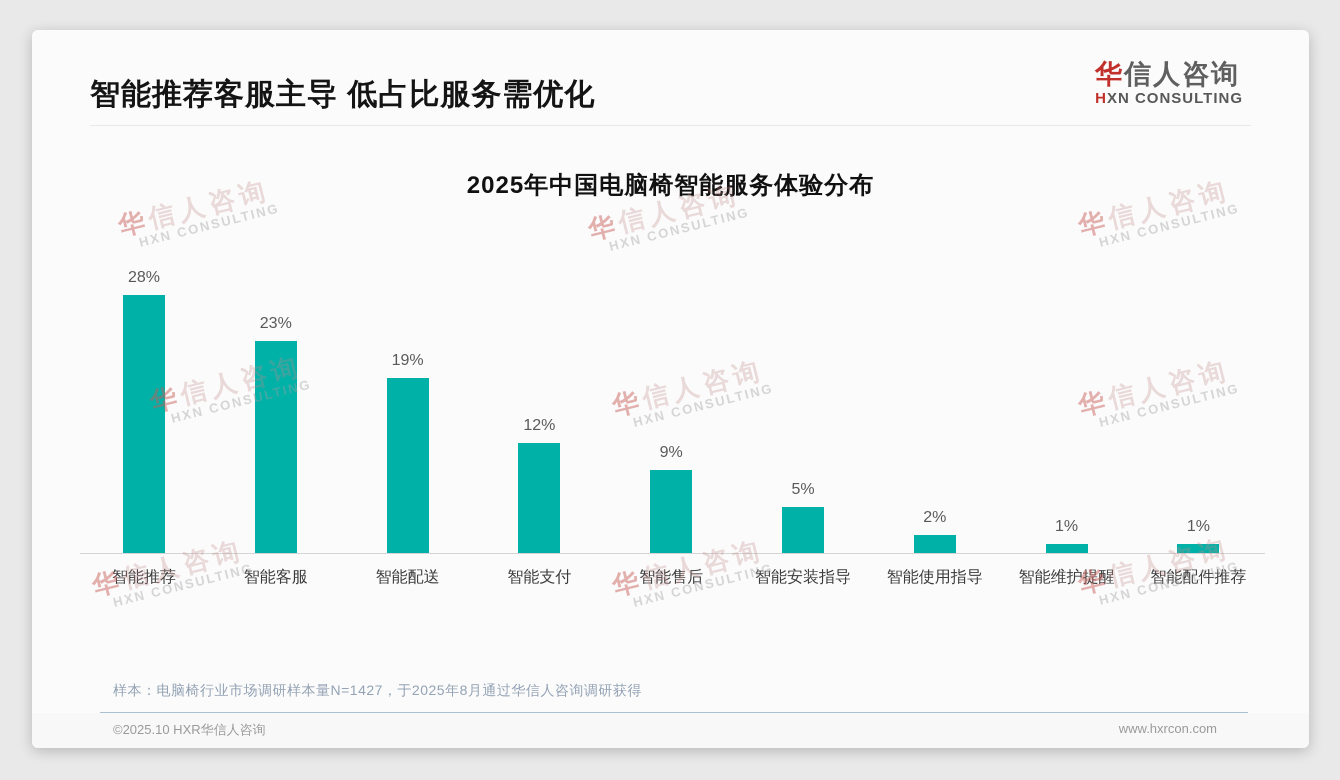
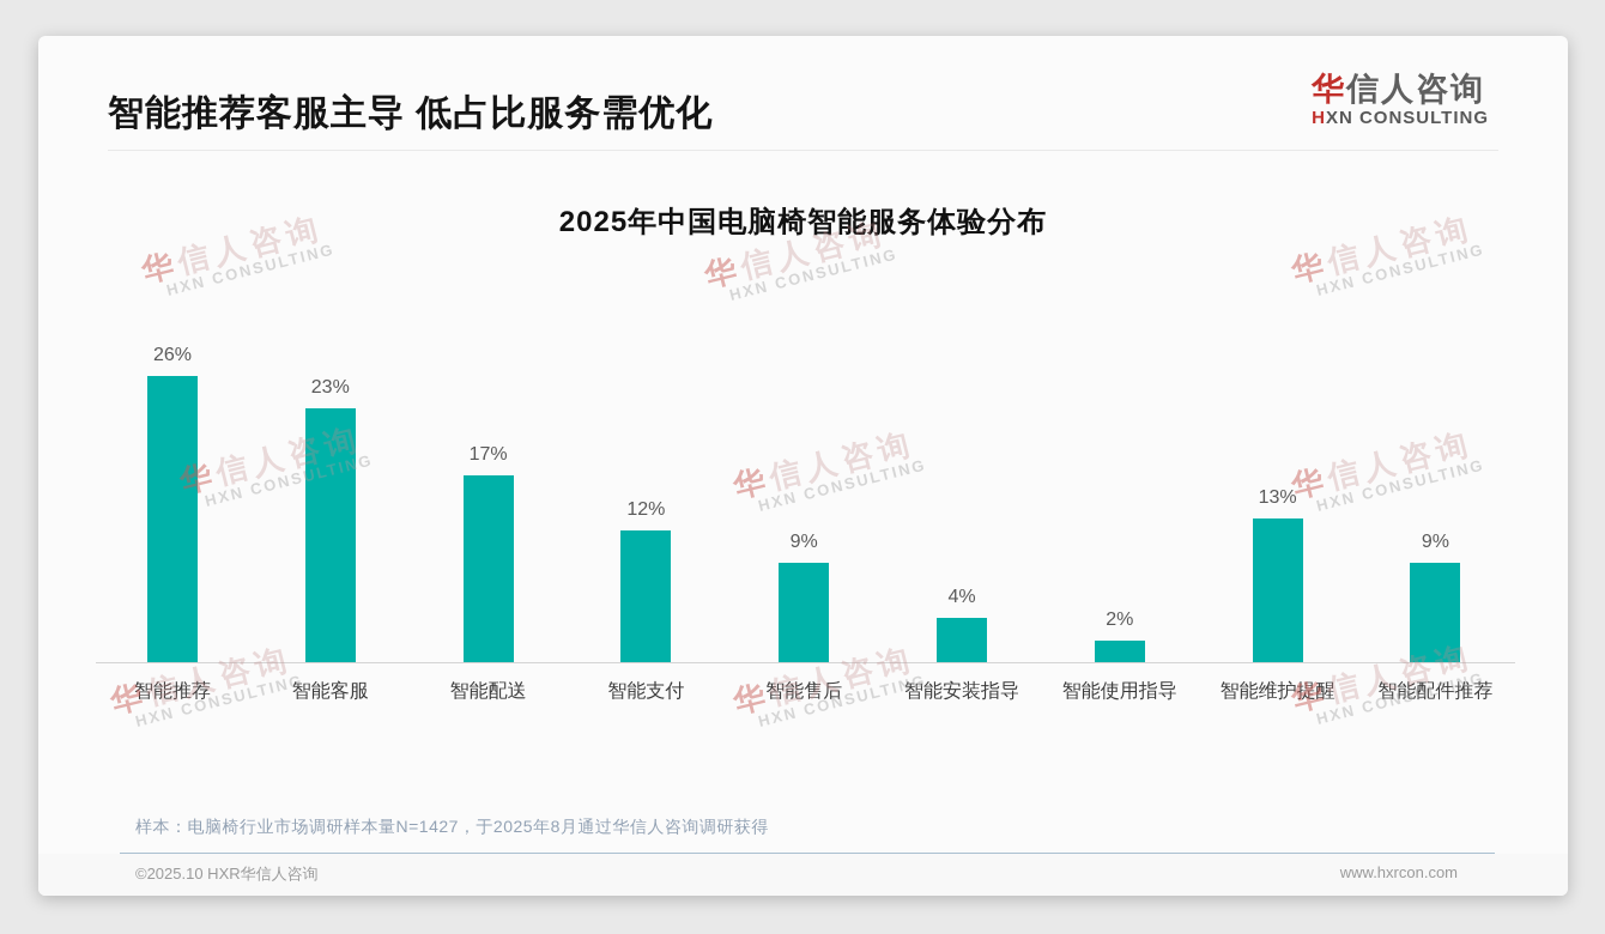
智能推荐: 28% -> 26%
智能配送: 19% -> 17%
智能安装指导: 5% -> 4%
智能维护提醒: 1% -> 13%
智能配件推荐: 1% -> 9%
